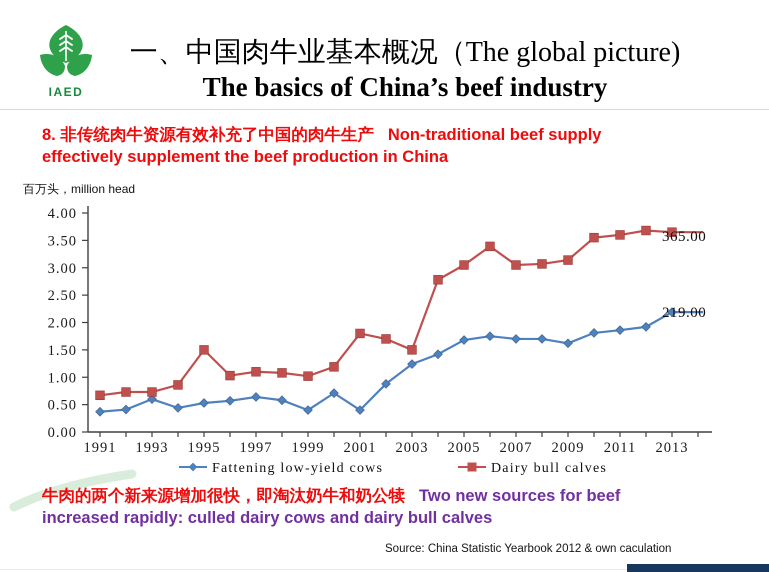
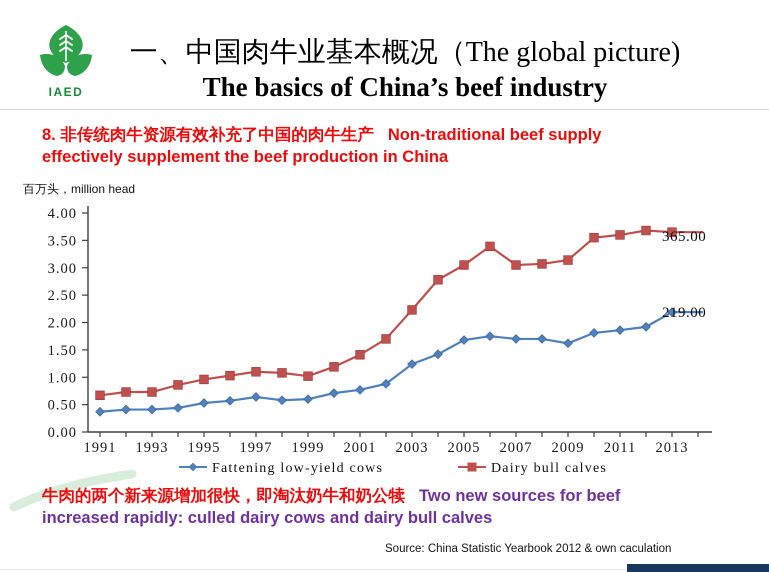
Fattening low-yield cows/1993: 0.6 -> 0.4
Dairy bull calves/1995: 1.5 -> 1.0
Fattening low-yield cows/1999: 0.4 -> 0.6
Fattening low-yield cows/2001: 0.4 -> 0.8
Dairy bull calves/2001: 1.8 -> 1.4
Dairy bull calves/2003: 1.5 -> 2.2
